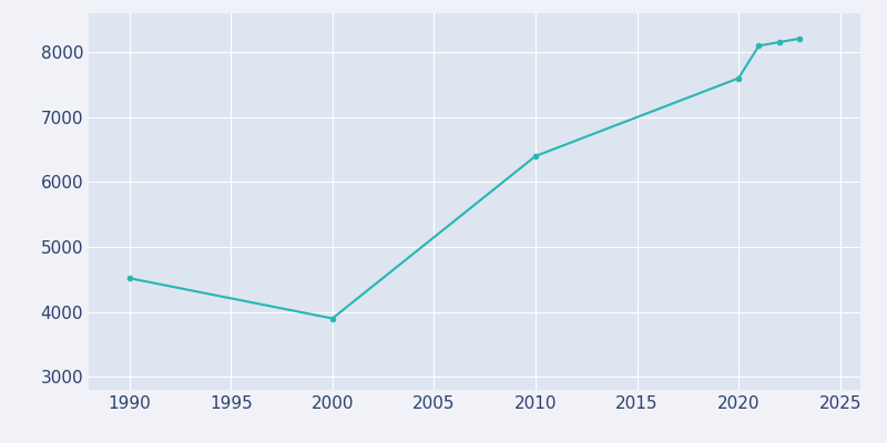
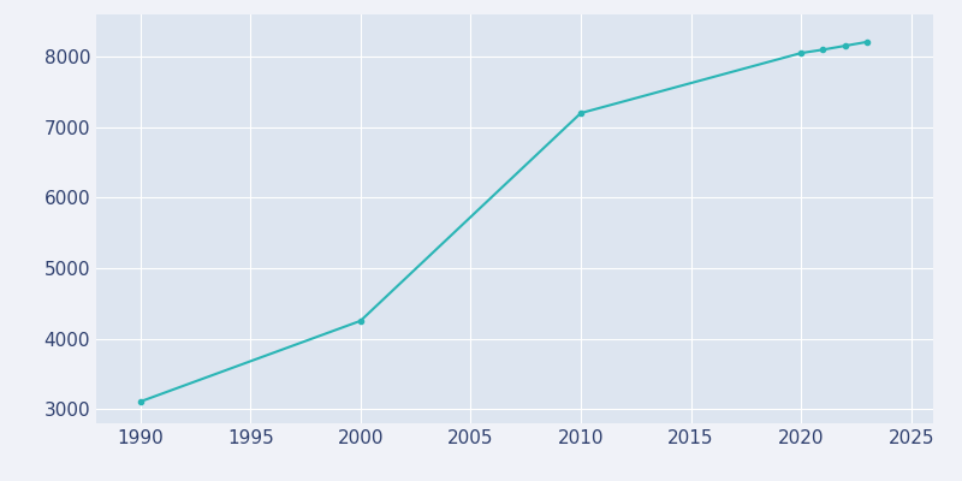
1990: 4520 -> 3110
2000: 3900 -> 4250
2010: 6400 -> 7200
2020: 7600 -> 8050
